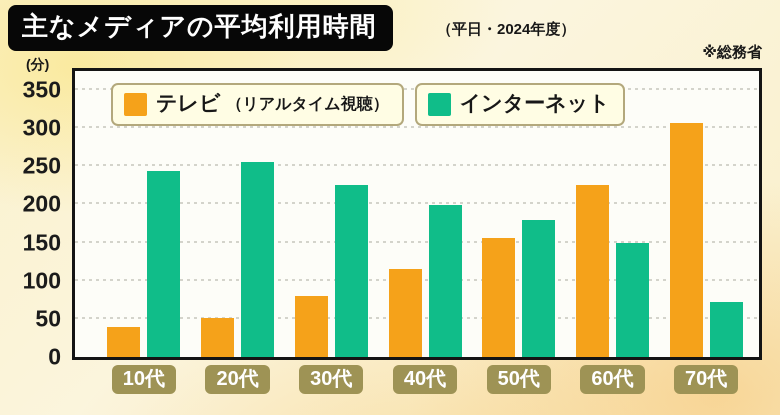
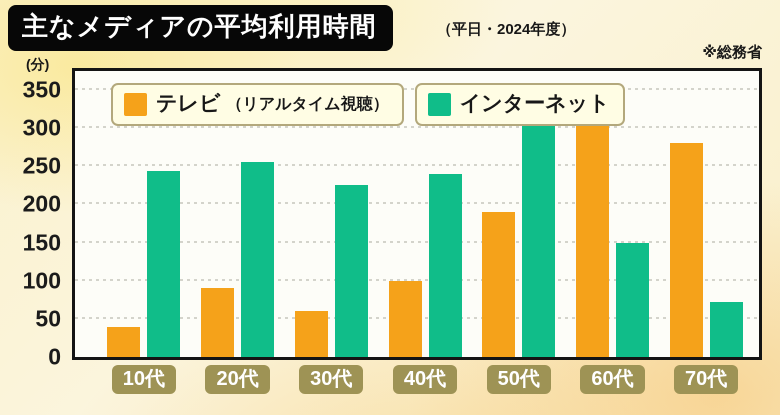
テレビ（リアルタイム視聴）/20代: 50 -> 90
テレビ（リアルタイム視聴）/30代: 80 -> 60
テレビ（リアルタイム視聴）/40代: 120 -> 100
インターネット/40代: 200 -> 240
テレビ（リアルタイム視聴）/50代: 160 -> 190
インターネット/50代: 180 -> 330
テレビ（リアルタイム視聴）/60代: 220 -> 330
テレビ（リアルタイム視聴）/70代: 310 -> 280
